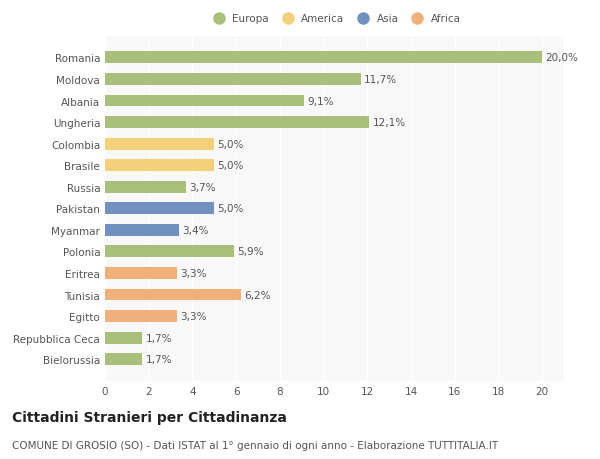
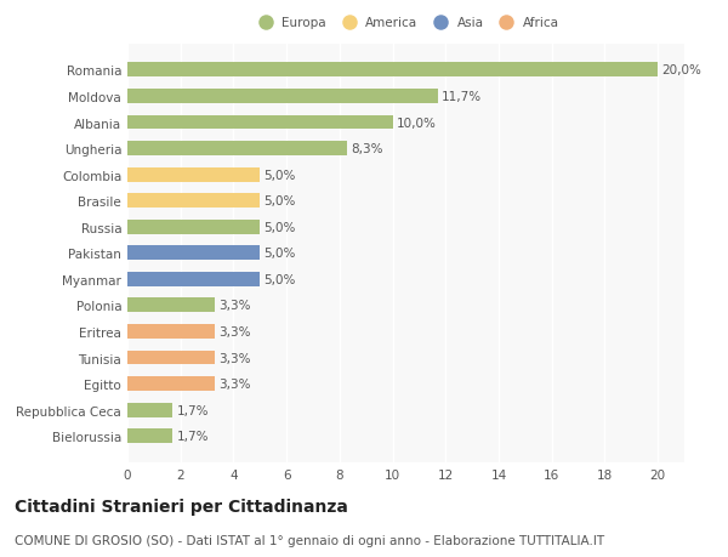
Albania: 9,1% -> 10,0%
Ungheria: 12,1% -> 8,3%
Russia: 3,7% -> 5,0%
Myanmar: 3,4% -> 5,0%
Polonia: 5,9% -> 3,3%
Tunisia: 6,2% -> 3,3%
